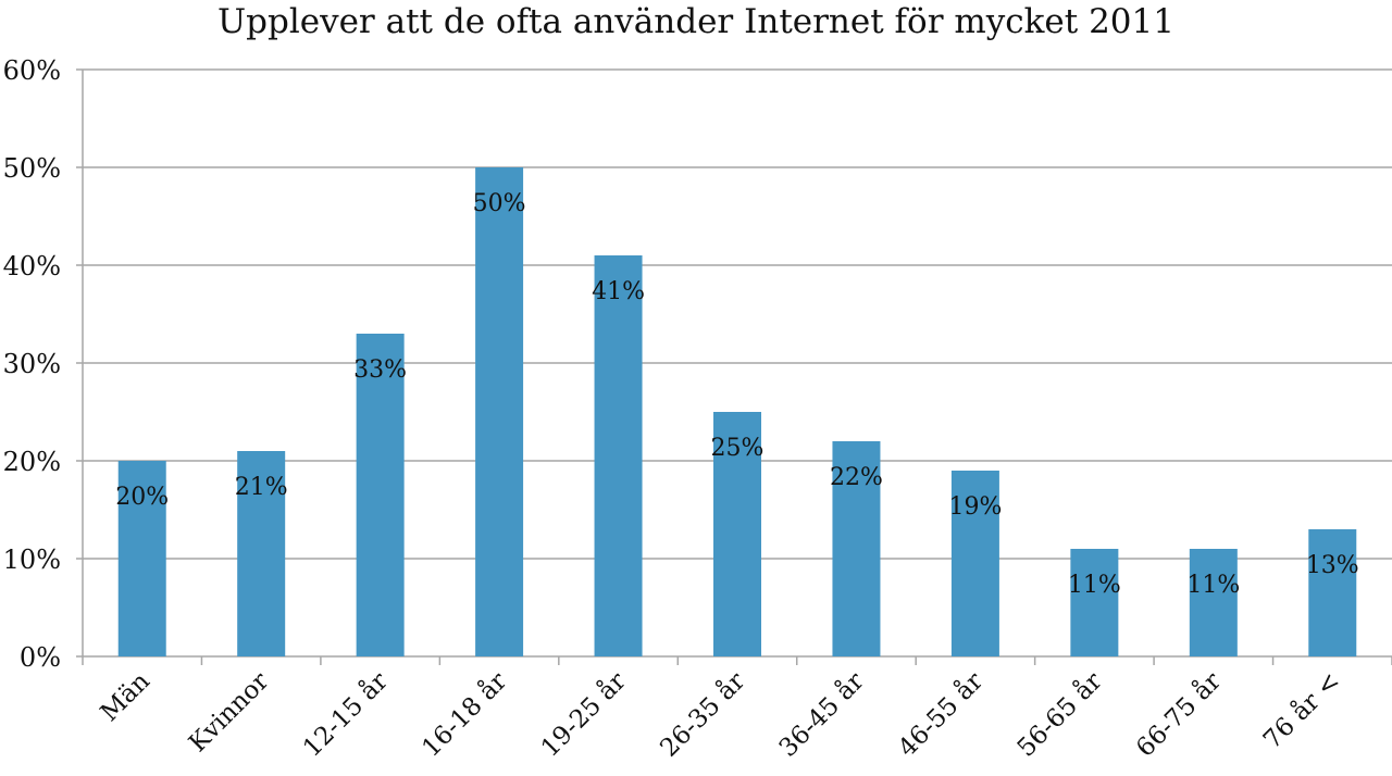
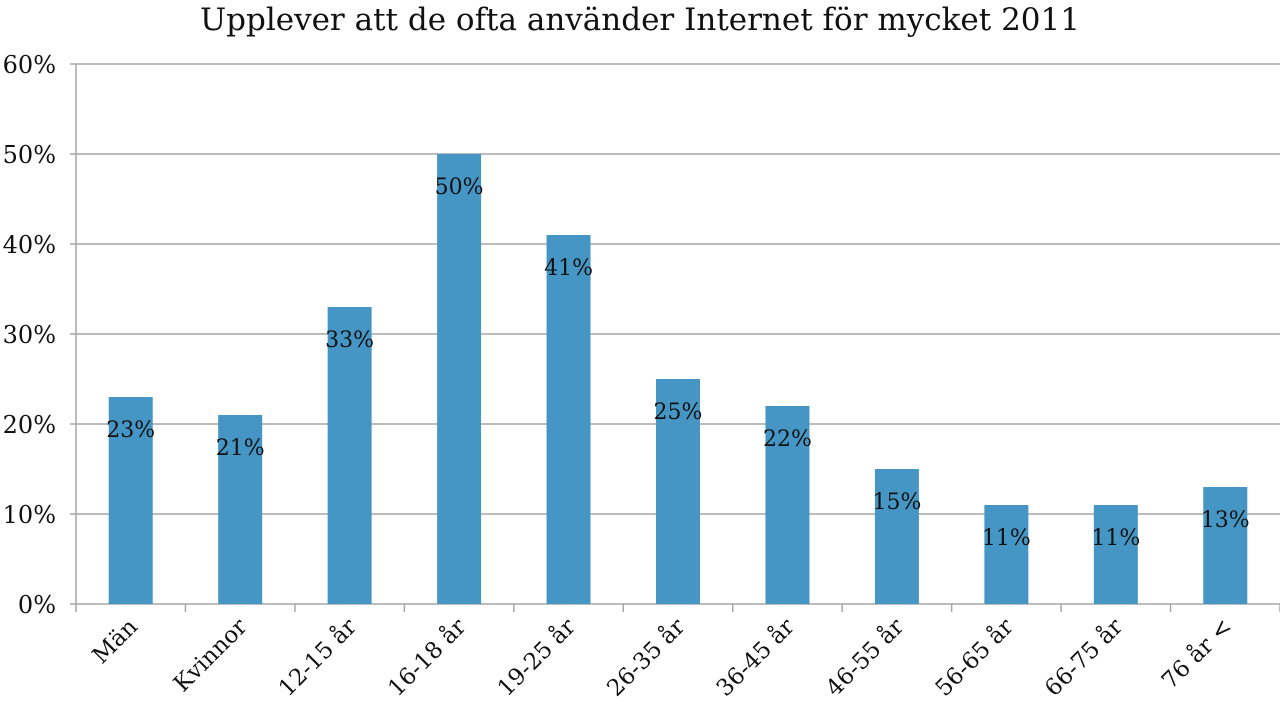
Män: 20% -> 23%
46-55 år: 19% -> 15%
